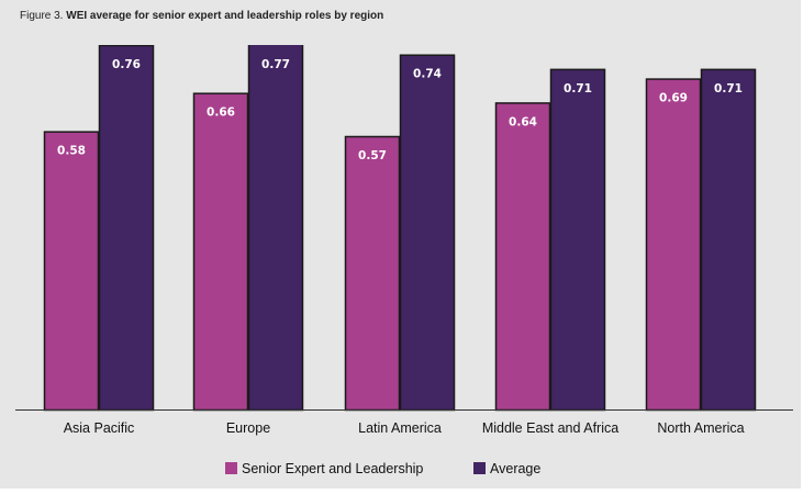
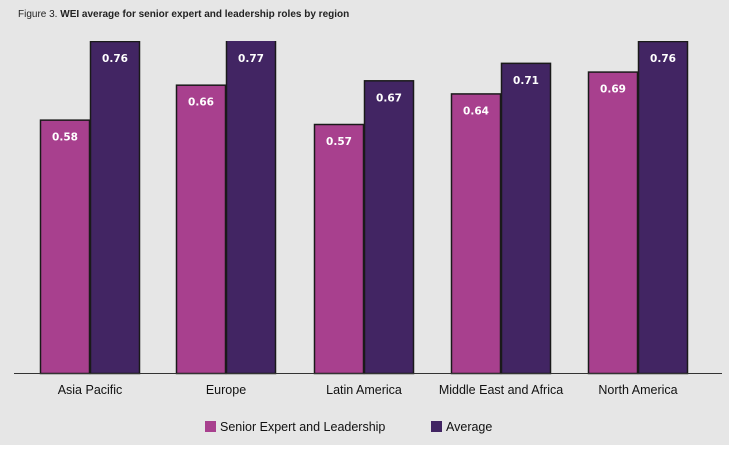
Average/Latin America: 0.74 -> 0.67
Average/North America: 0.71 -> 0.76
